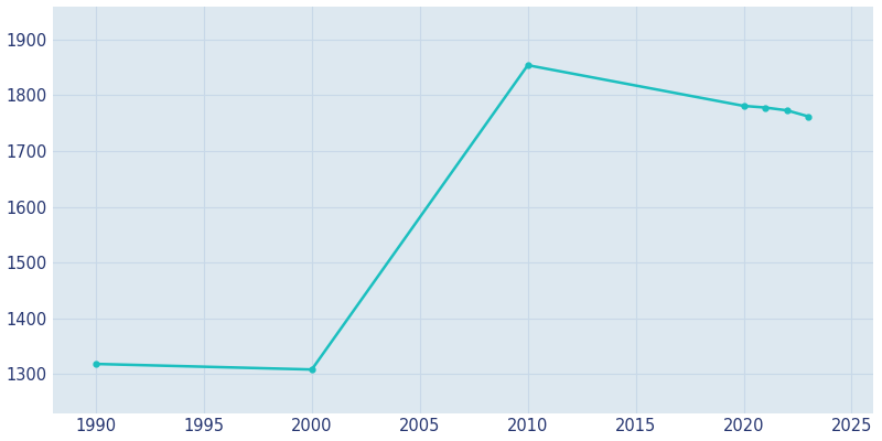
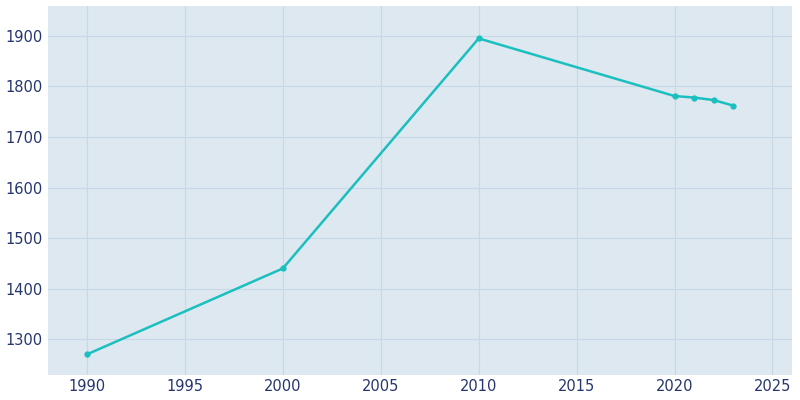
1990: 1318 -> 1270
2000: 1308 -> 1440
2010: 1854 -> 1895
